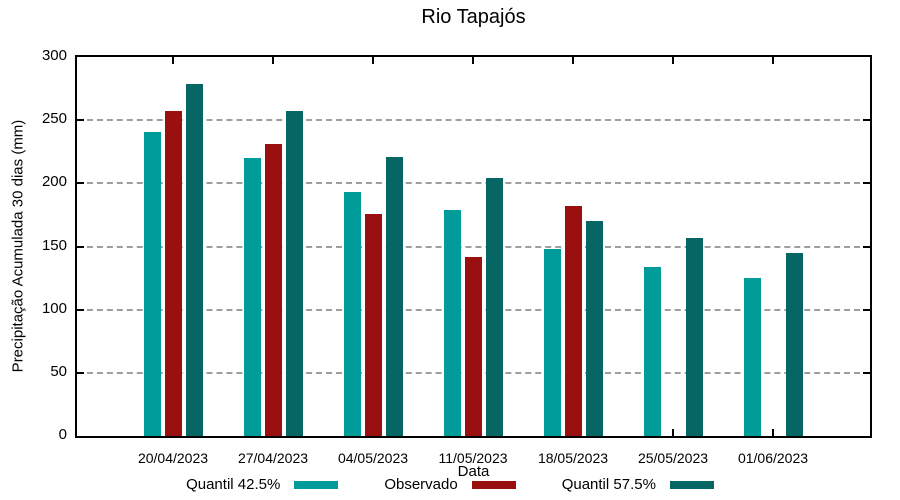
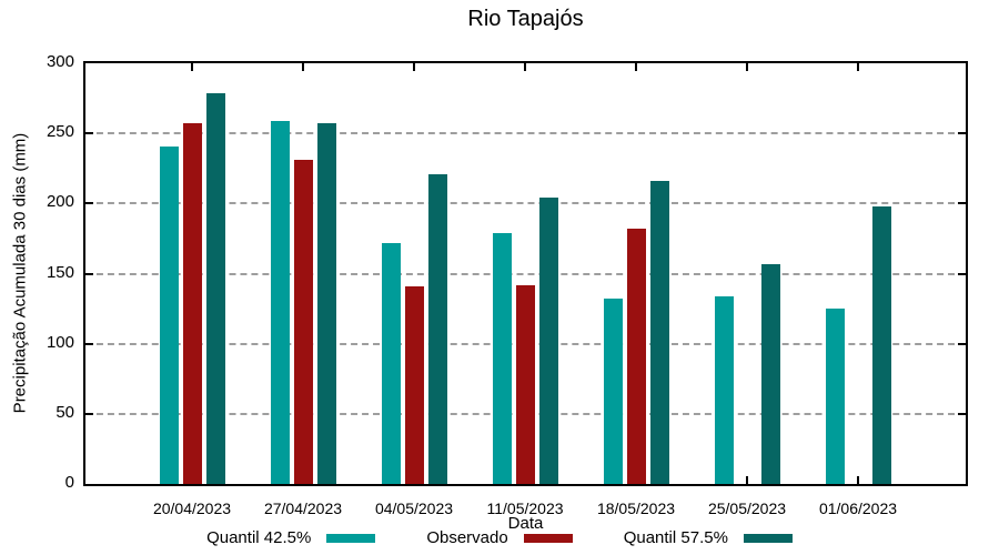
Quantil 42.5%/27/04/2023: 220 -> 259
Quantil 42.5%/04/05/2023: 193 -> 172
Observado/04/05/2023: 176 -> 141
Quantil 42.5%/18/05/2023: 148 -> 132
Quantil 57.5%/18/05/2023: 170 -> 216
Quantil 57.5%/01/06/2023: 145 -> 198
